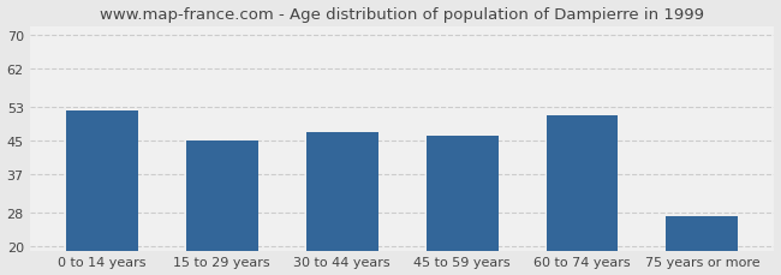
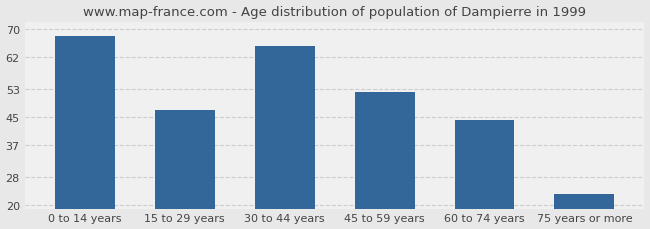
0 to 14 years: 52 -> 68
15 to 29 years: 45 -> 47
30 to 44 years: 47 -> 65
45 to 59 years: 46 -> 52
60 to 74 years: 51 -> 44
75 years or more: 27 -> 23
